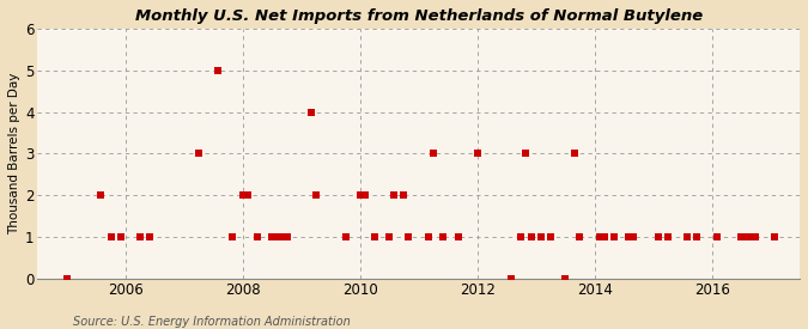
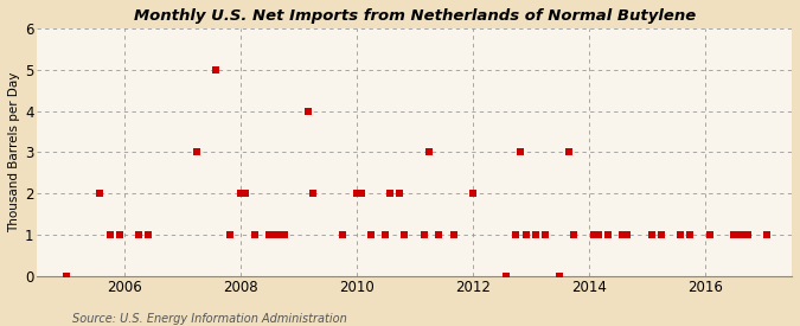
2012: 3 -> 2
